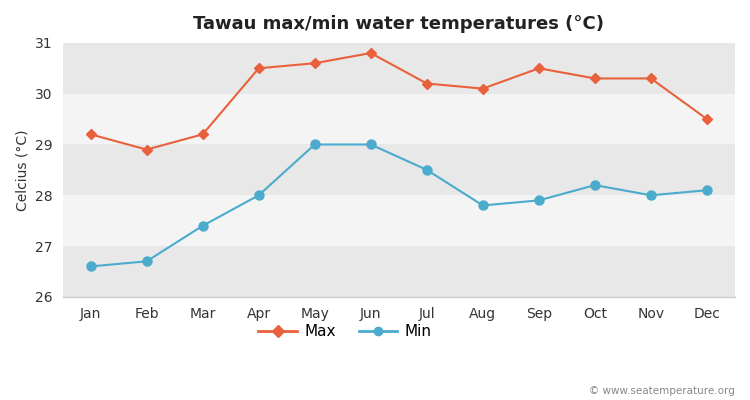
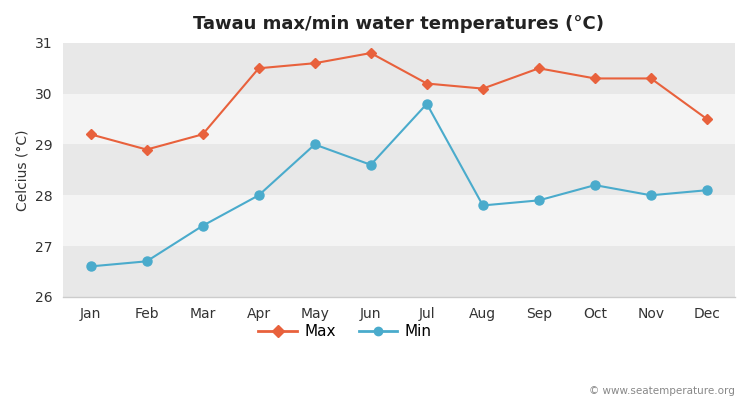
Min/Jun: 29.0 -> 28.6
Min/Jul: 28.5 -> 29.8
